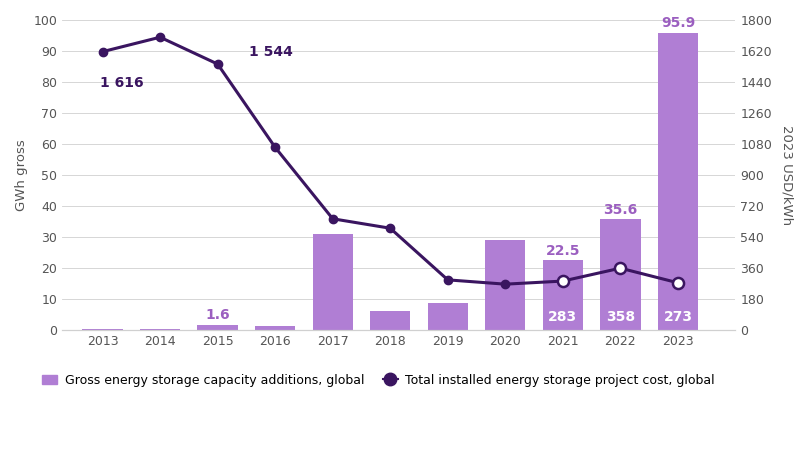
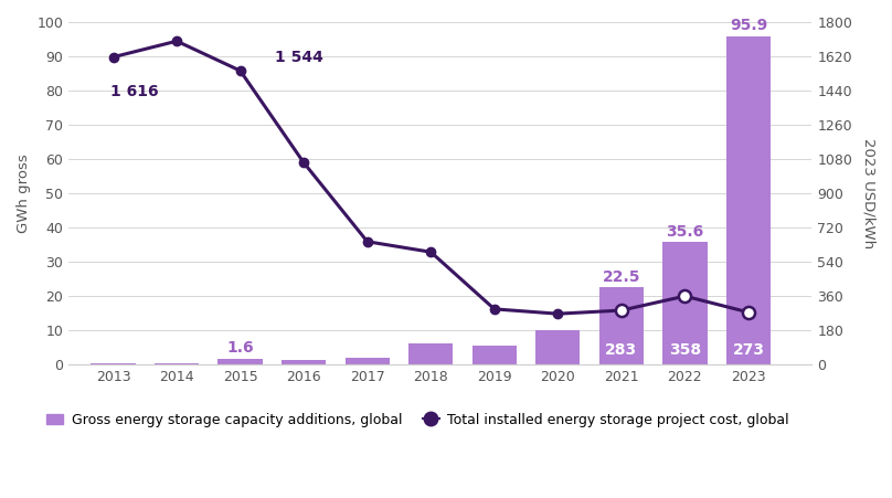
Gross energy storage capacity additions, global/2017: 31.0 -> 2.0
Gross energy storage capacity additions, global/2019: 8.5 -> 5.5
Gross energy storage capacity additions, global/2020: 29.0 -> 10.0
